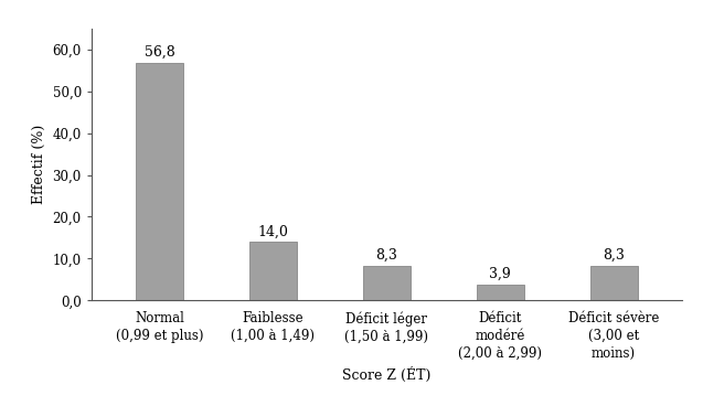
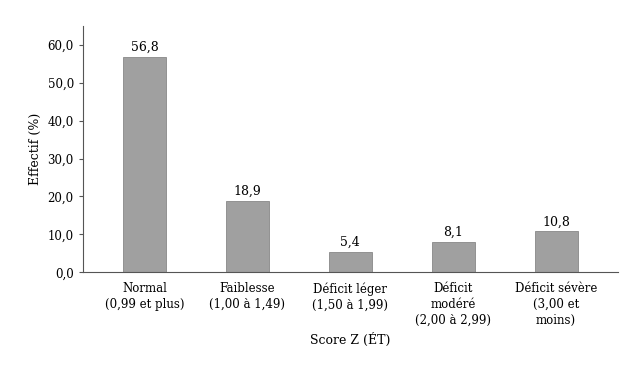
Faiblesse (1,00 à 1,49): 14,0 -> 18,9
Déficit léger (1,50 à 1,99): 8,3 -> 5,4
Déficit modéré (2,00 à 2,99): 3,9 -> 8,1
Déficit sévère (3,00 et moins): 8,3 -> 10,8
